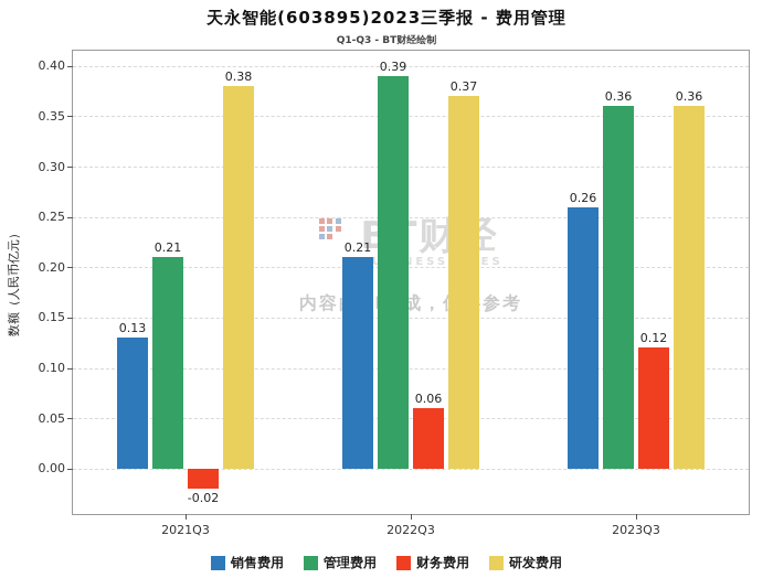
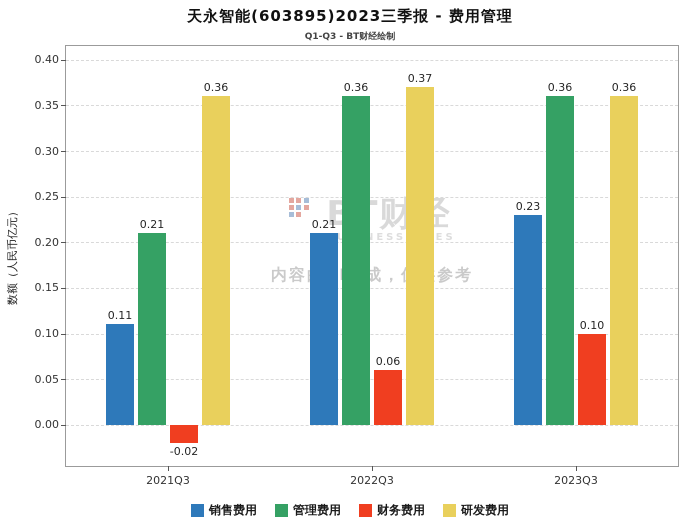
销售费用/2021Q3: 0.13 -> 0.11
研发费用/2021Q3: 0.38 -> 0.36
管理费用/2022Q3: 0.39 -> 0.36
销售费用/2023Q3: 0.26 -> 0.23
财务费用/2023Q3: 0.12 -> 0.10
